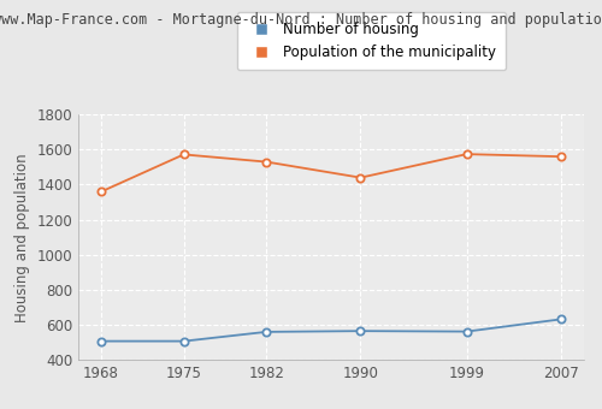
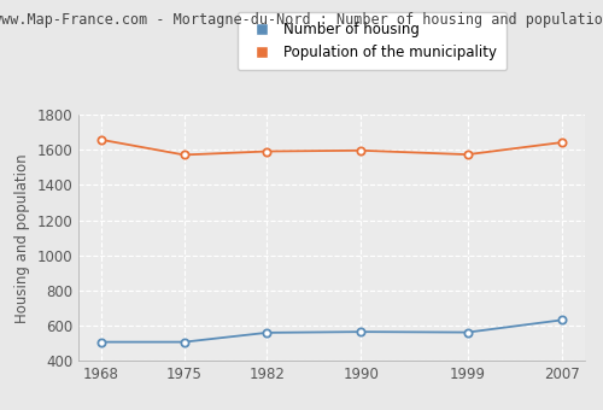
Population of the municipality/1968: 1360 -> 1660
Population of the municipality/1982: 1530 -> 1590
Population of the municipality/1990: 1440 -> 1600
Population of the municipality/2007: 1560 -> 1640
